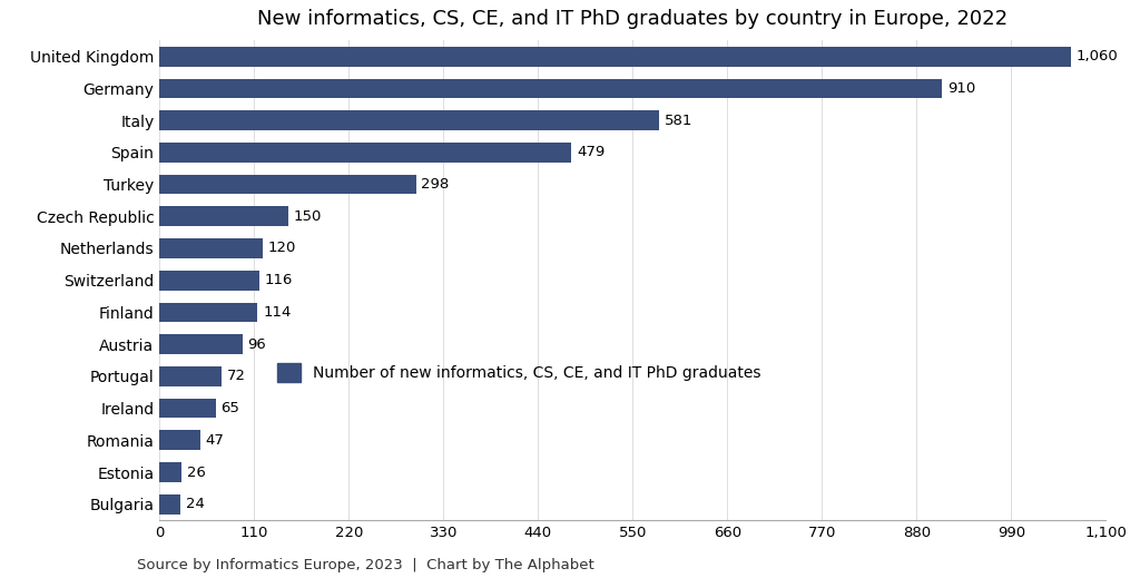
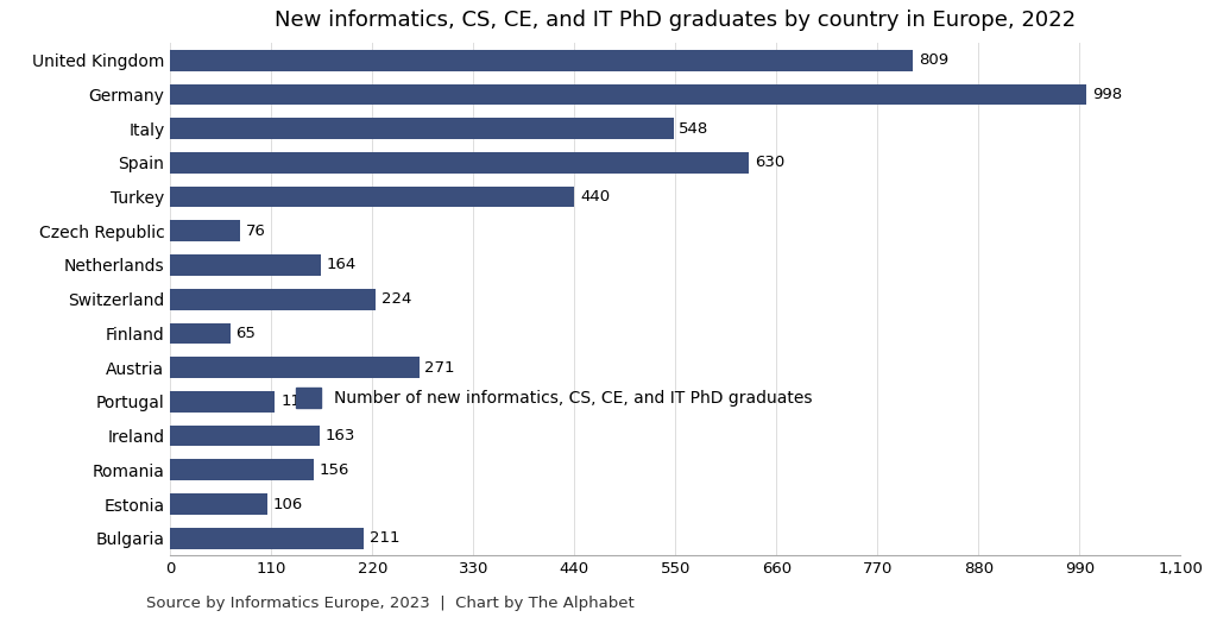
United Kingdom: 1,060 -> 809
Germany: 910 -> 998
Italy: 581 -> 548
Spain: 479 -> 630
Turkey: 298 -> 440
Czech Republic: 150 -> 76
Netherlands: 120 -> 164
Switzerland: 116 -> 224
Finland: 114 -> 65
Austria: 96 -> 271
Portugal: 72 -> 114
Ireland: 65 -> 163
Romania: 47 -> 156
Estonia: 26 -> 106
Bulgaria: 24 -> 211
